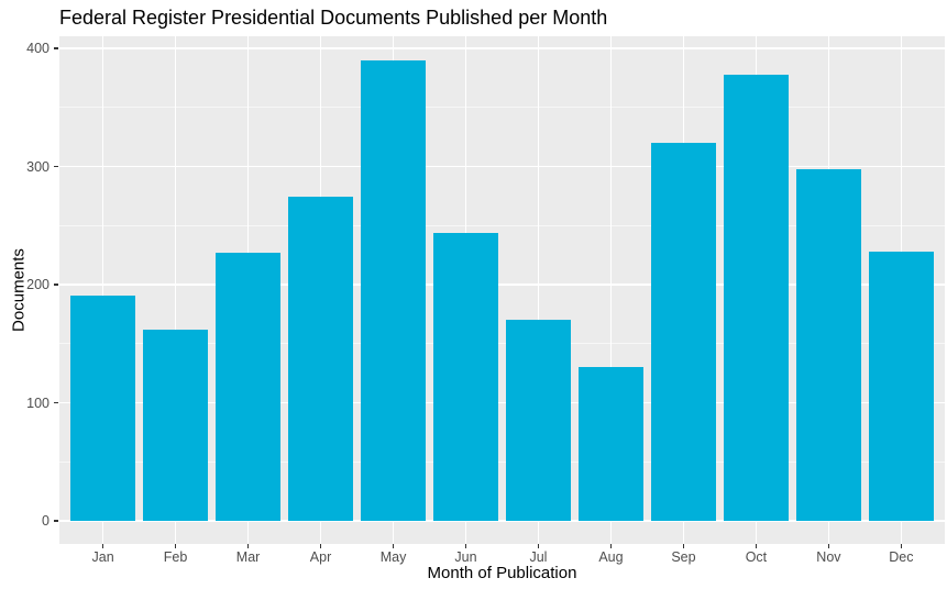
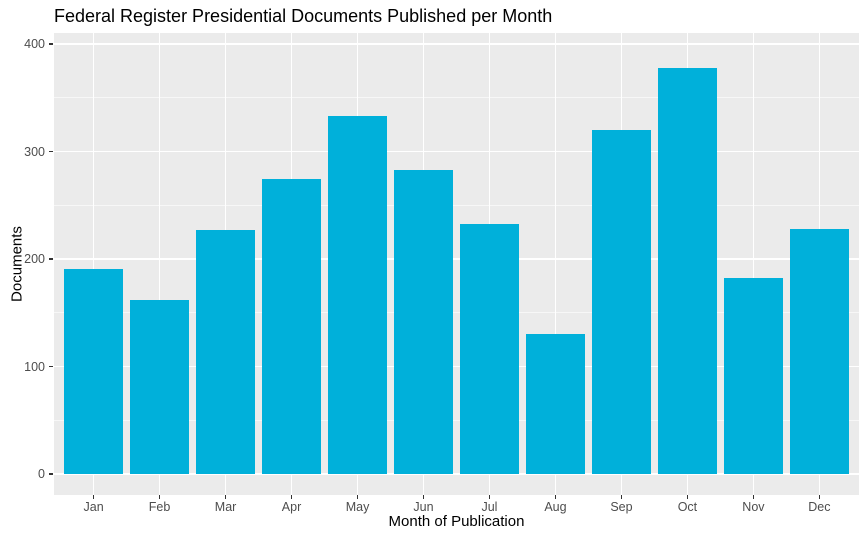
May: 390 -> 333
Jun: 244 -> 283
Jul: 170 -> 233
Nov: 298 -> 182
